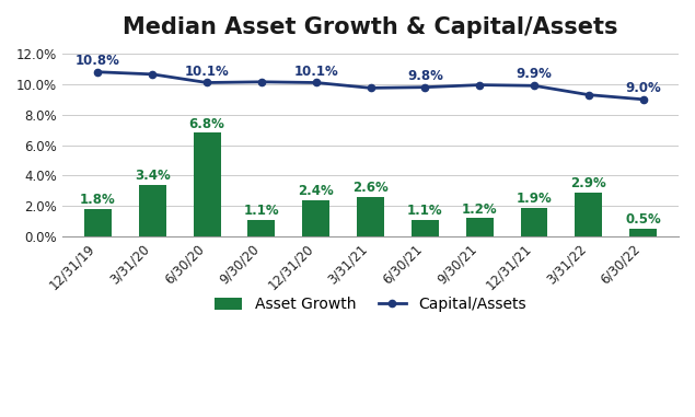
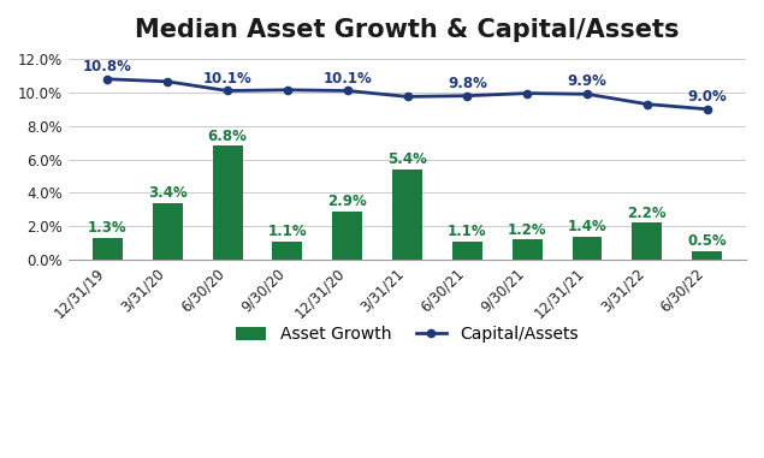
Asset Growth/12/31/19: 1.8% -> 1.3%
Asset Growth/12/31/20: 2.4% -> 2.9%
Asset Growth/3/31/21: 2.6% -> 5.4%
Asset Growth/12/31/21: 1.9% -> 1.4%
Asset Growth/3/31/22: 2.9% -> 2.2%
